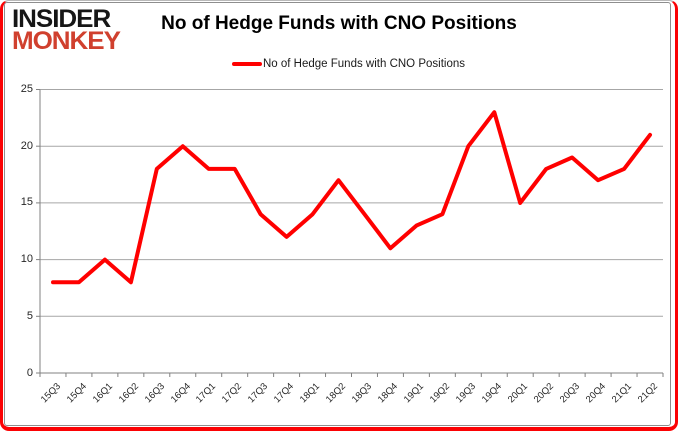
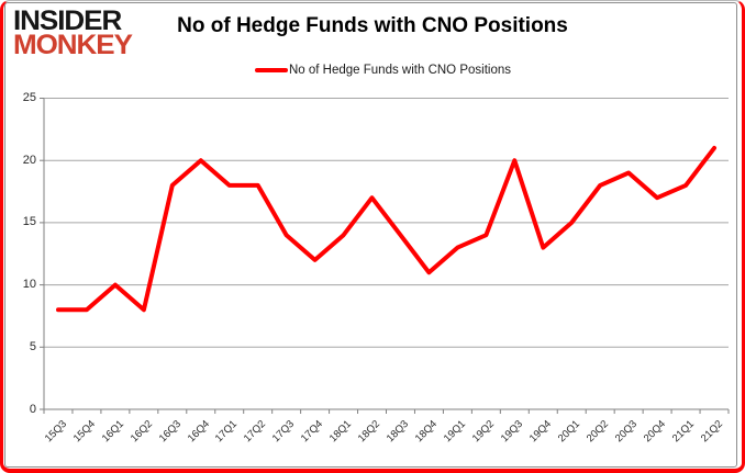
19Q4: 23 -> 13
